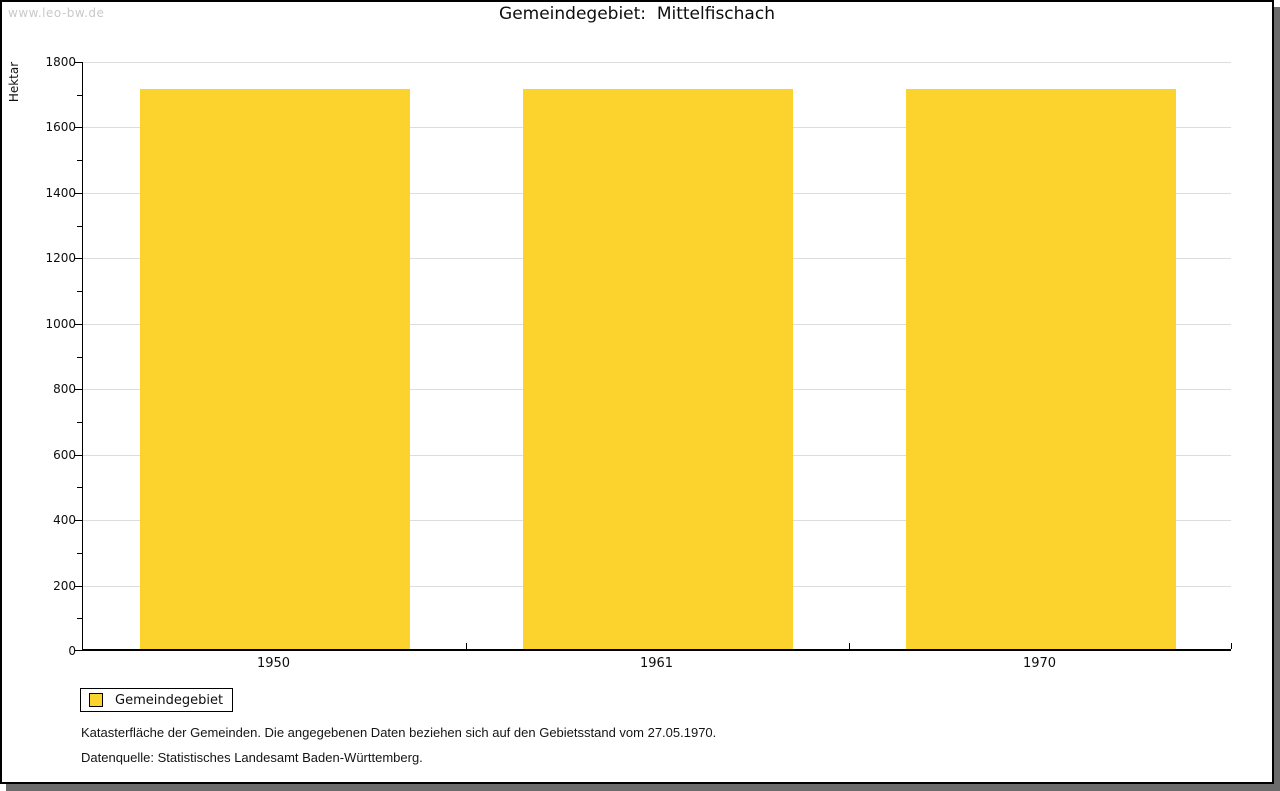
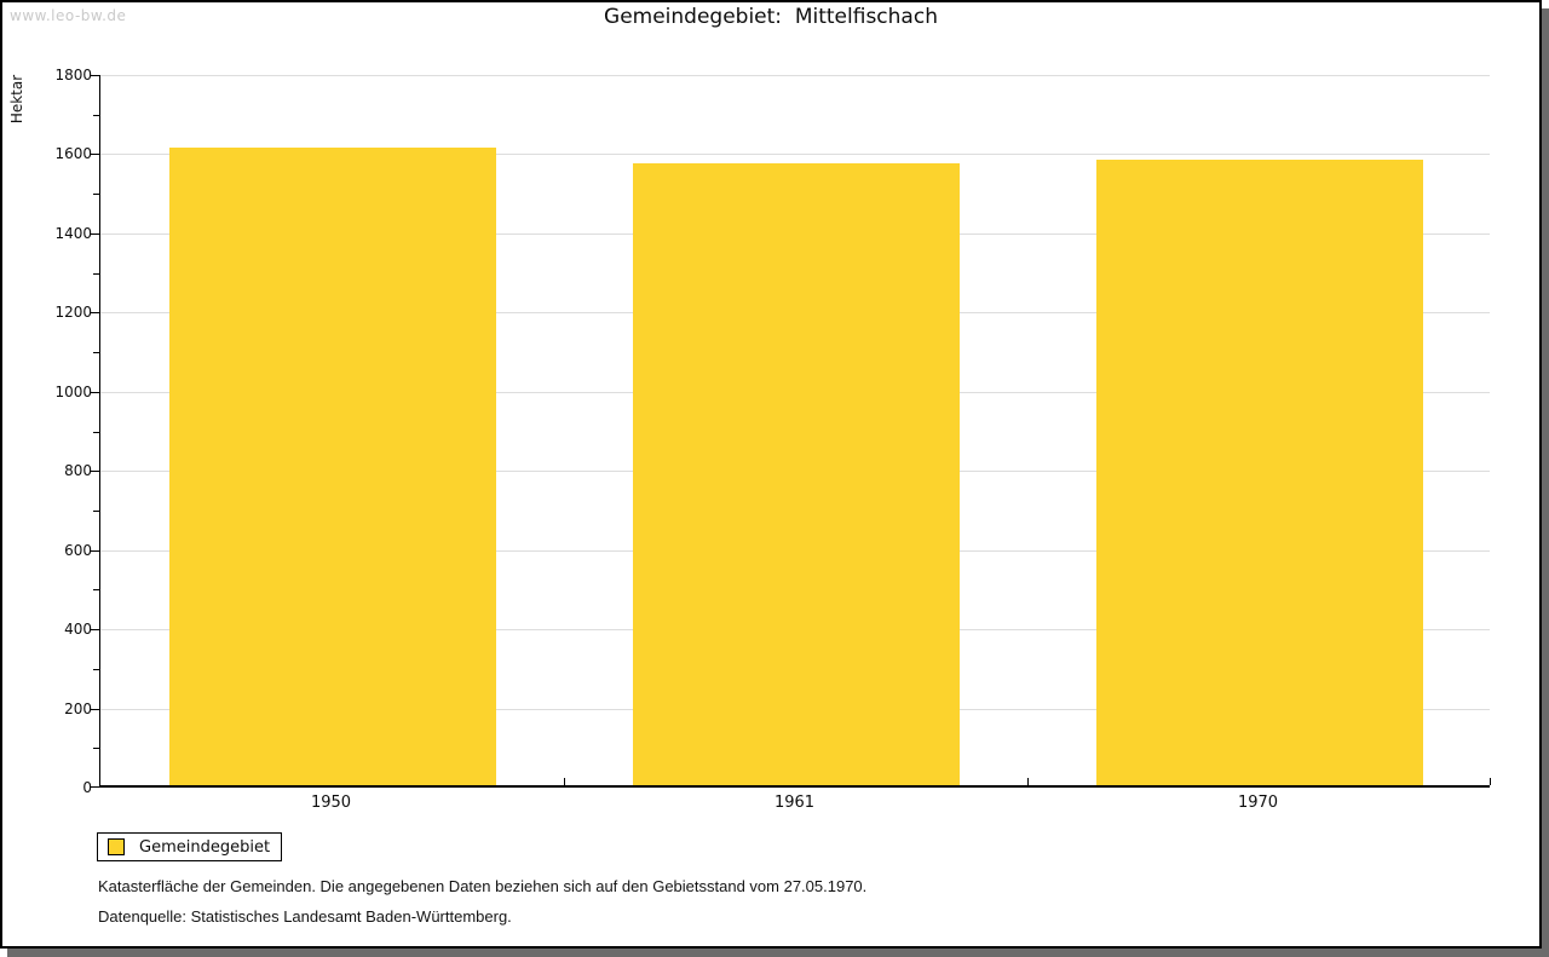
1950: 1710 -> 1610
1961: 1710 -> 1570
1970: 1710 -> 1580
